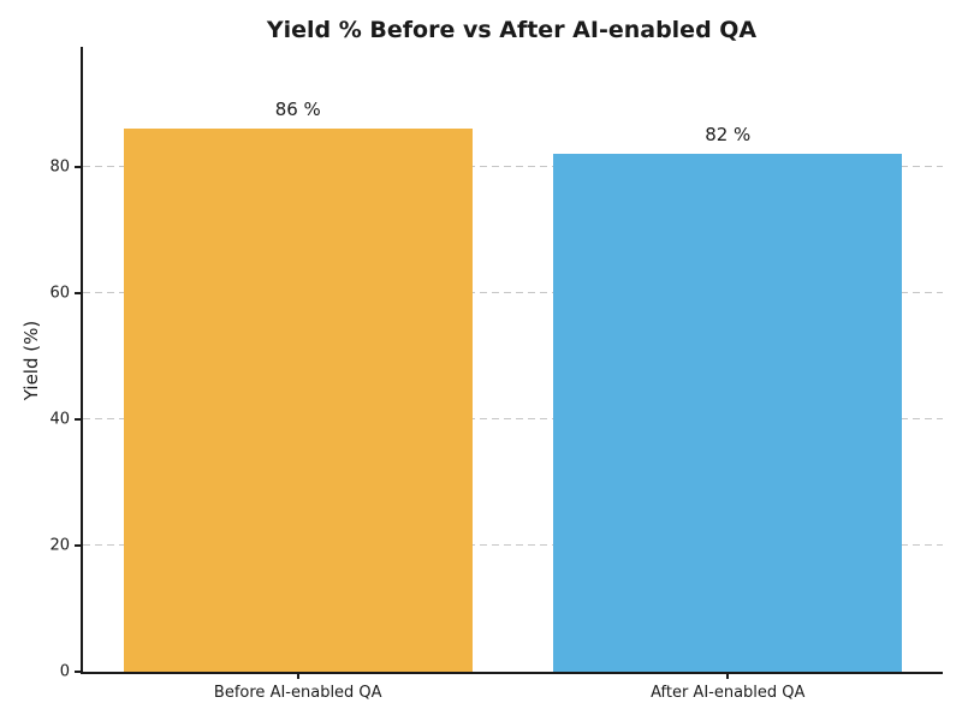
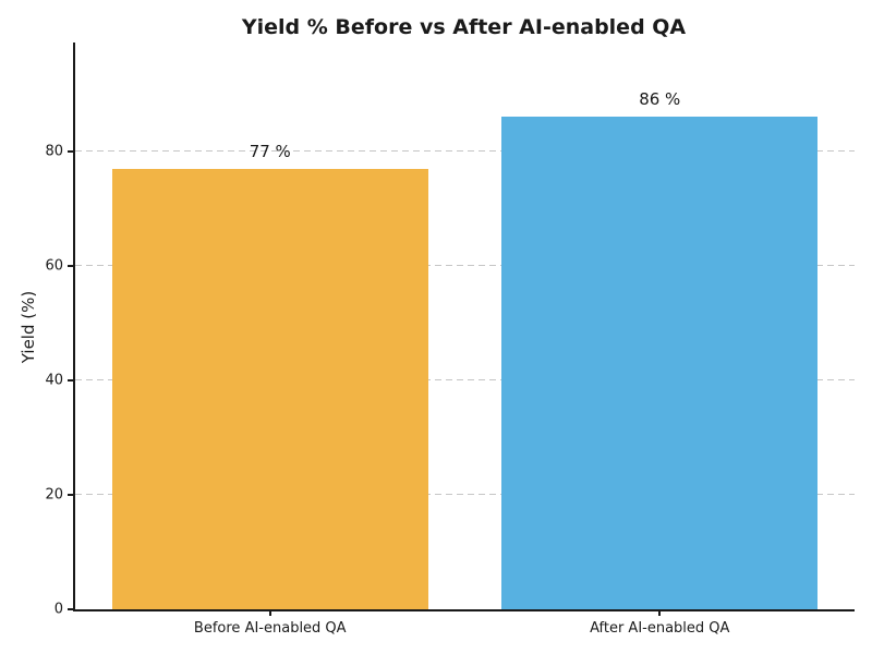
Before AI-enabled QA: 86 -> 77
After AI-enabled QA: 82 -> 86
